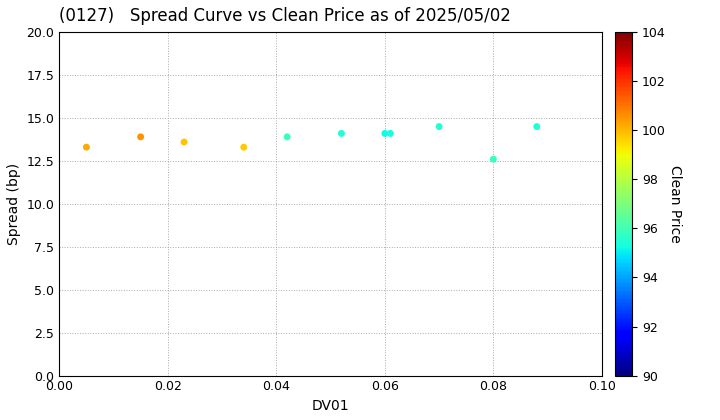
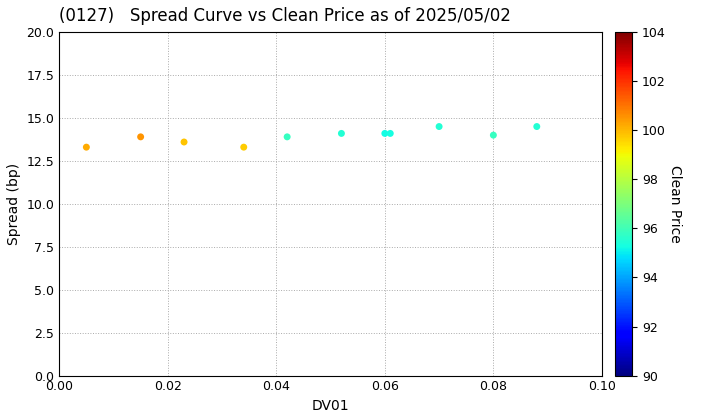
0.08: 12.6 -> 14.0
